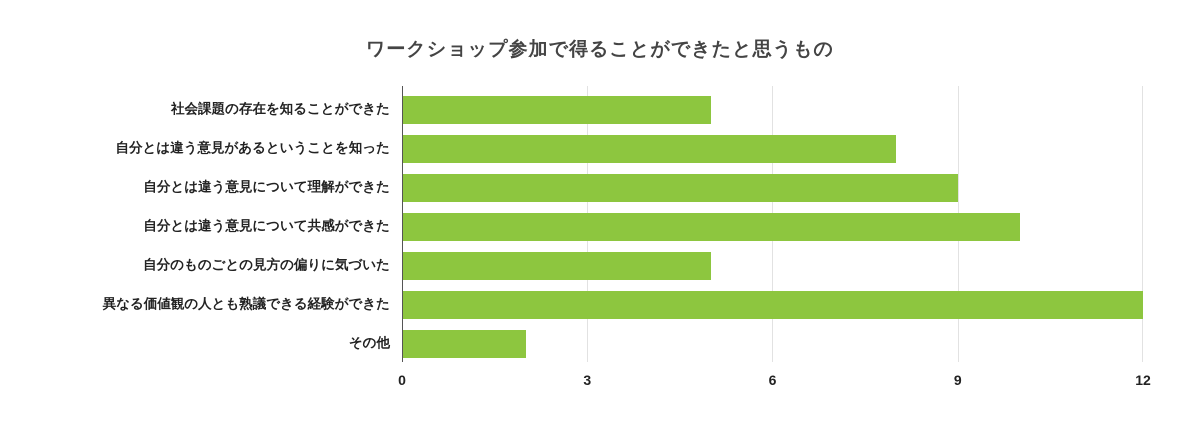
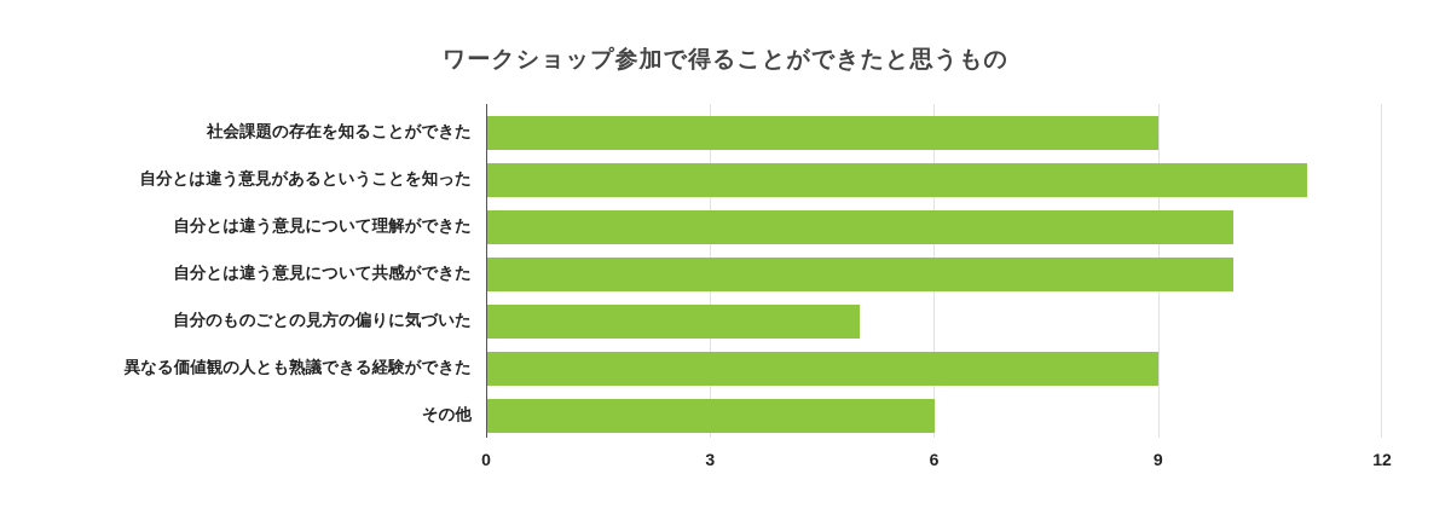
社会課題の存在を知ることができた: 5 -> 9
自分とは違う意見があるということを知った: 8 -> 11
自分とは違う意見について理解ができた: 9 -> 10
異なる価値観の人とも熟議できる経験ができた: 12 -> 9
その他: 2 -> 6
